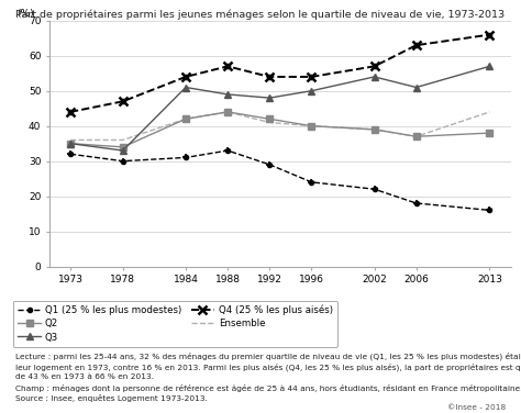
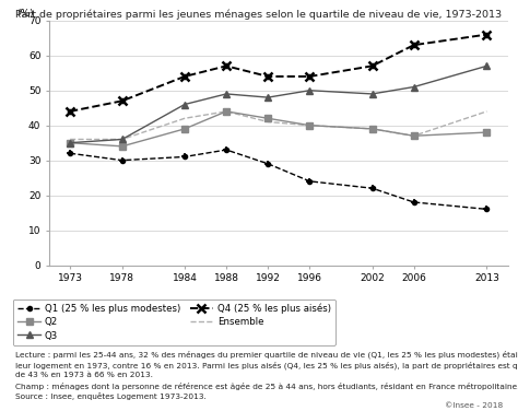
Q3/1978: 33 -> 36
Q2/1984: 42 -> 39
Q3/1984: 51 -> 46
Q3/2002: 54 -> 49
